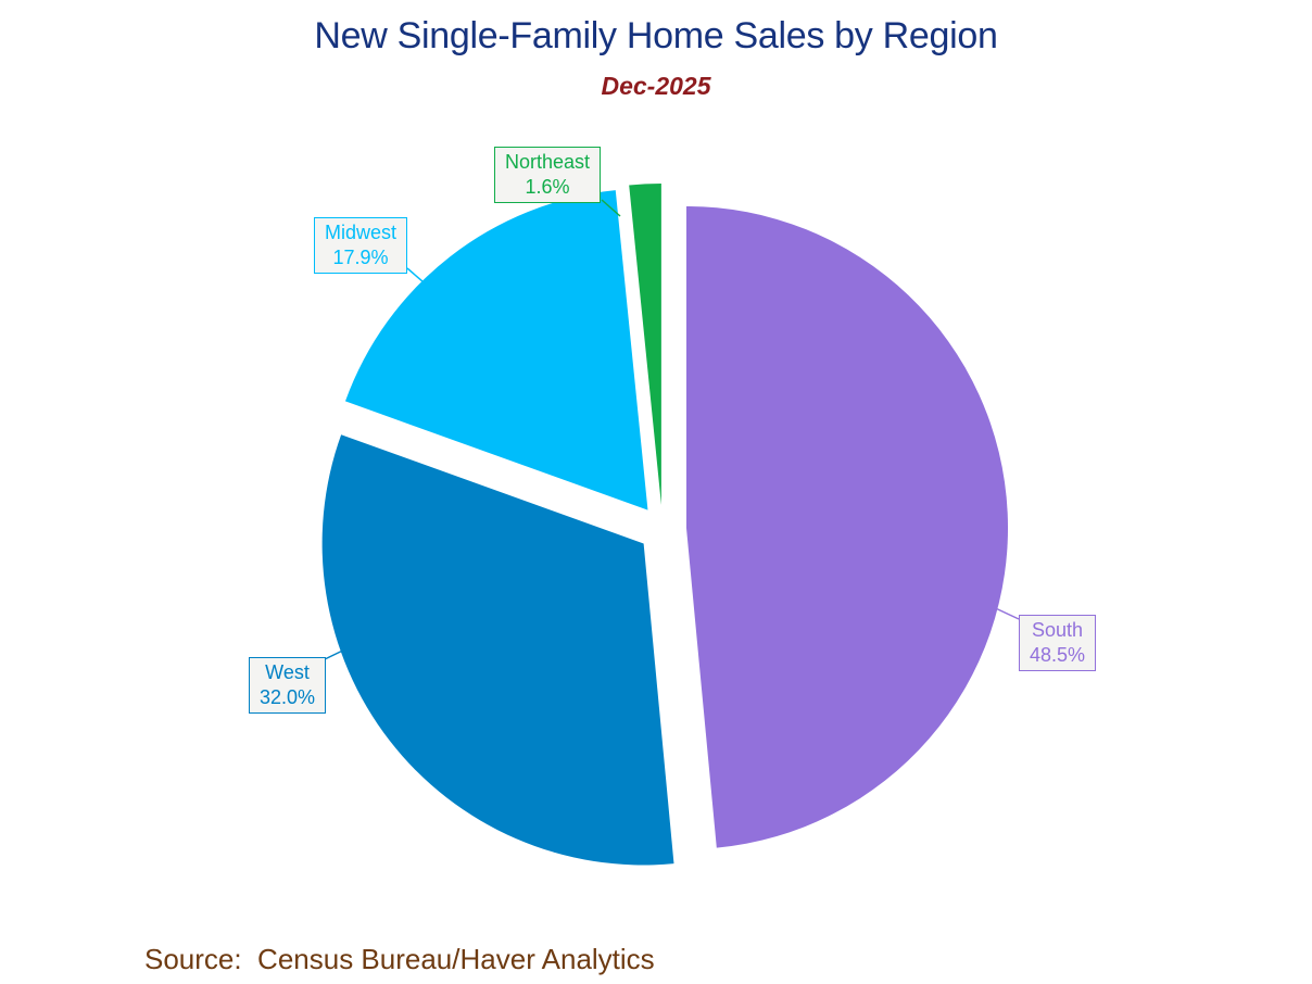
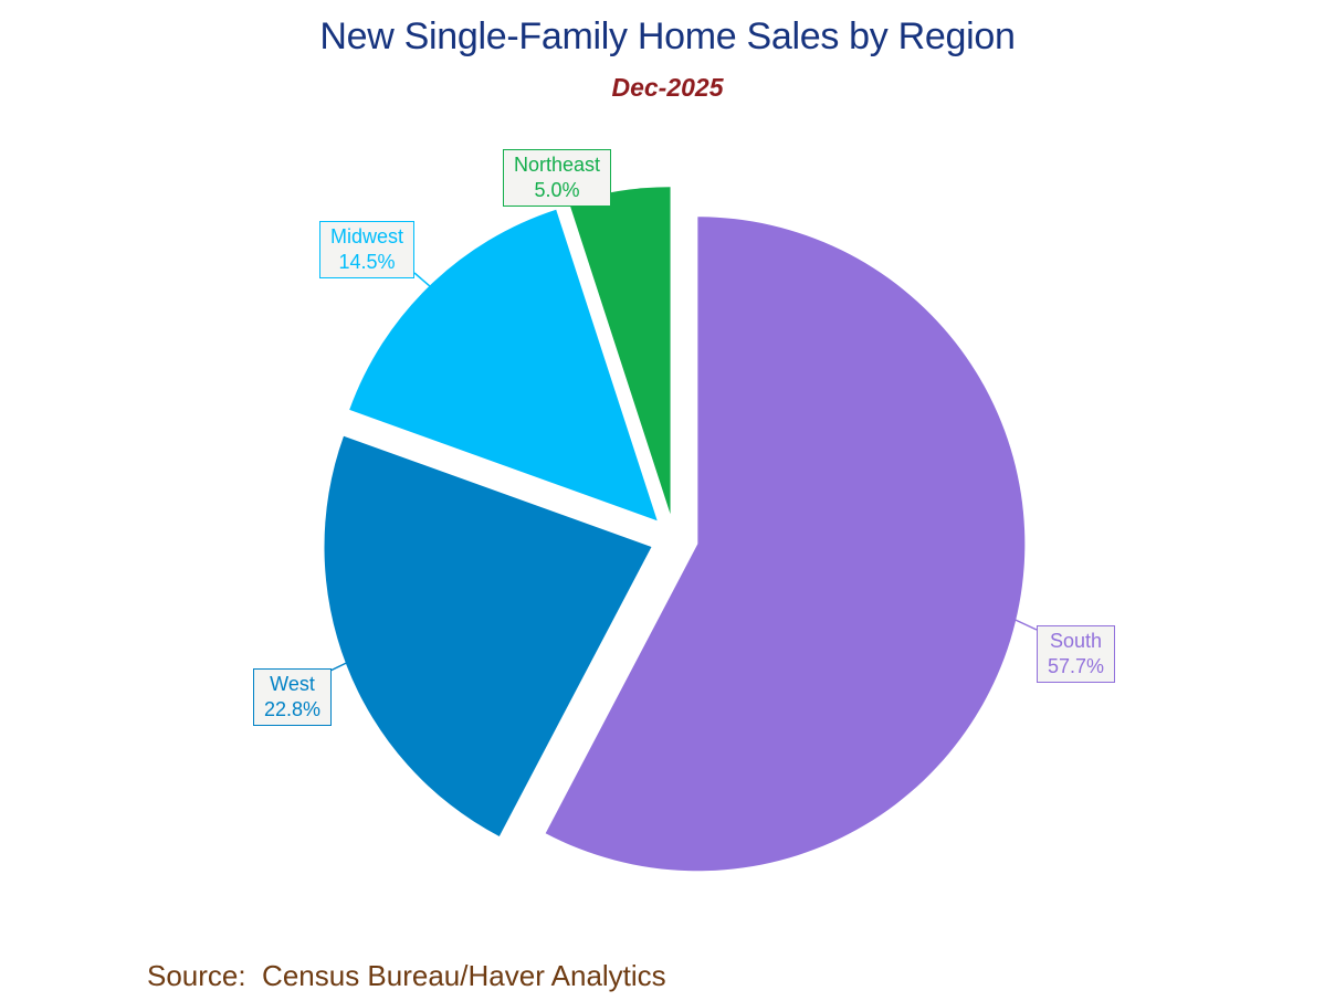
South: 48.5% -> 57.7%
West: 32.0% -> 22.8%
Midwest: 17.9% -> 14.5%
Northeast: 1.6% -> 5.0%
